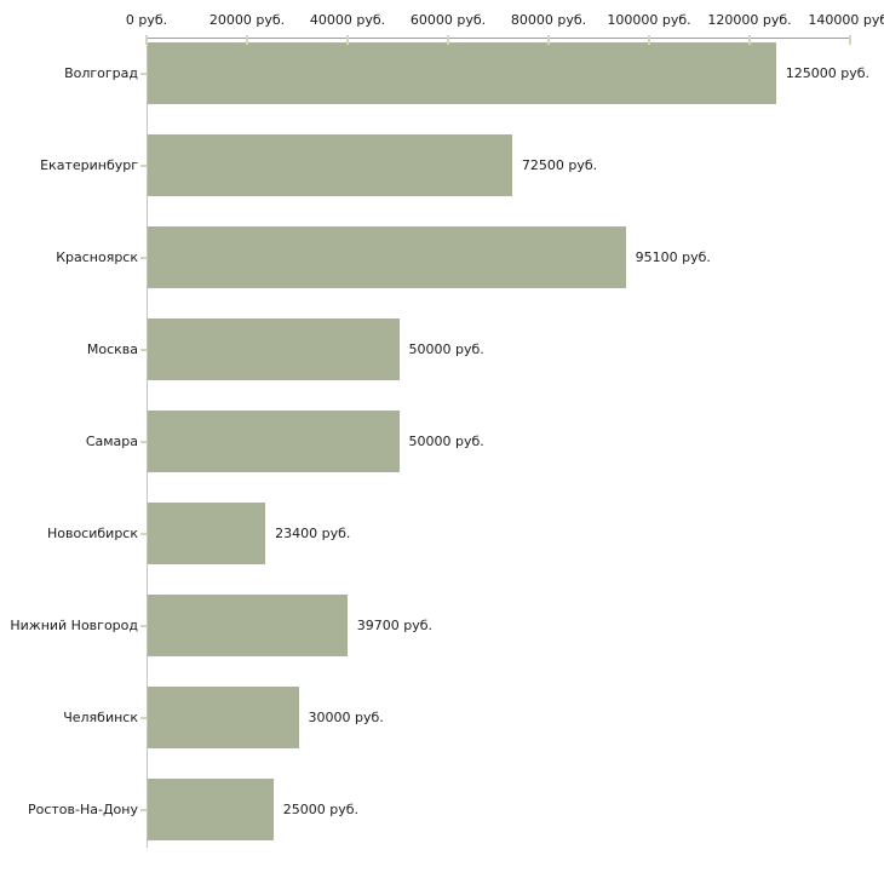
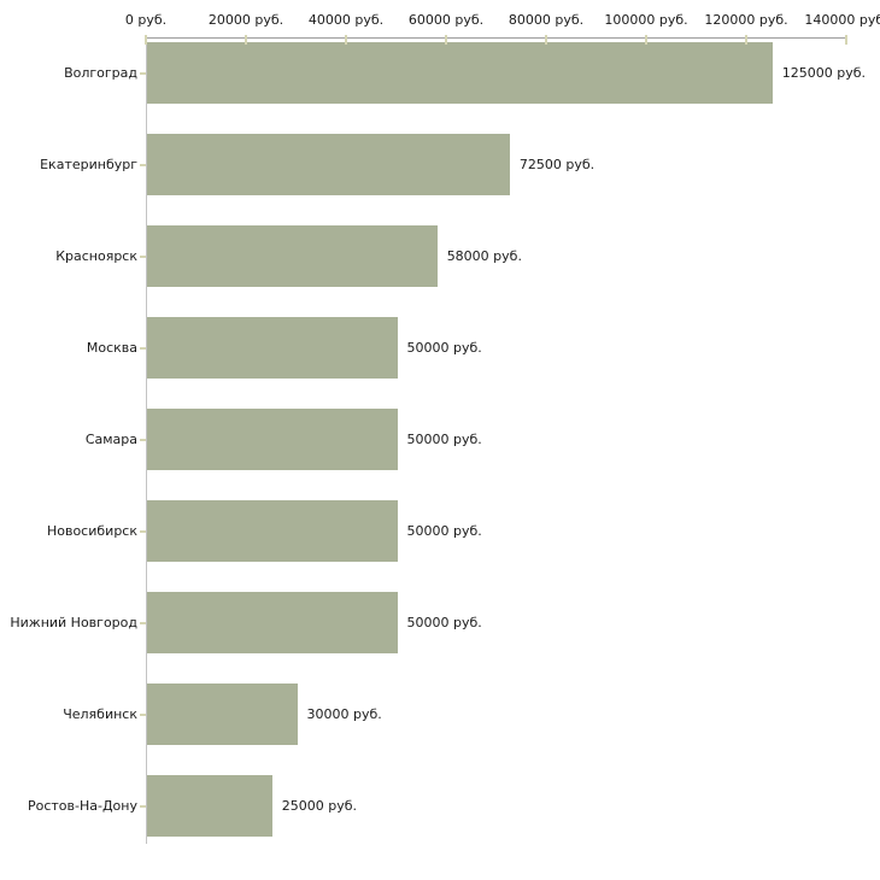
Красноярск: 95100 -> 58000
Новосибирск: 23400 -> 50000
Нижний Новгород: 39700 -> 50000
